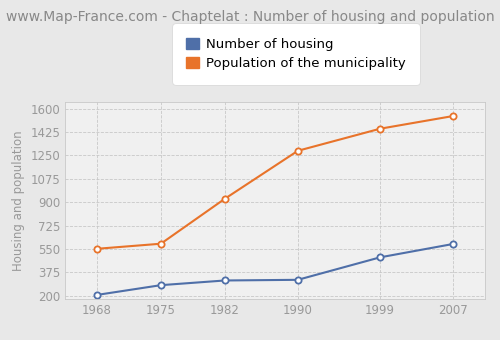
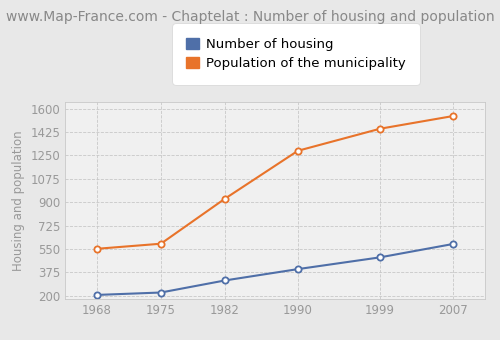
Number of housing/1975: 280 -> 220
Number of housing/1990: 320 -> 400
